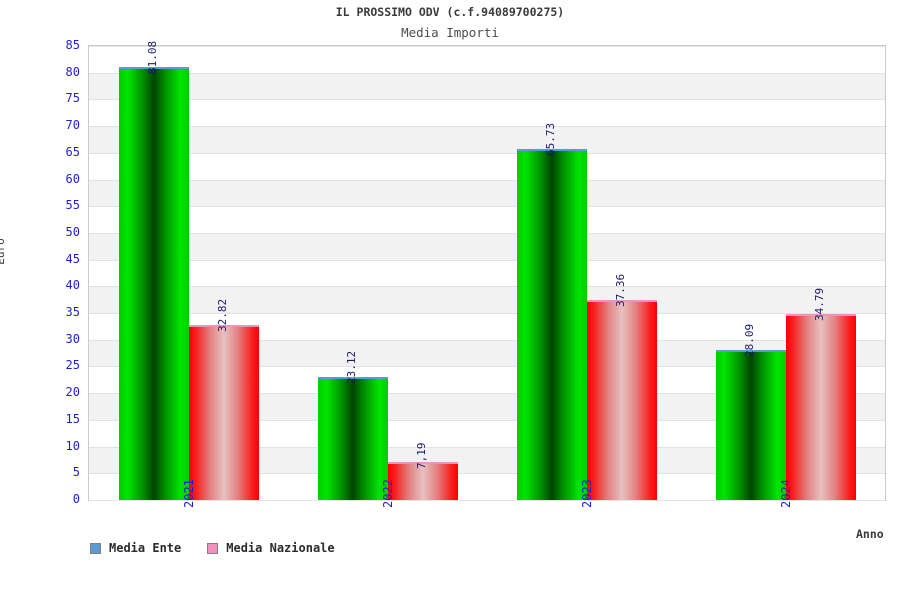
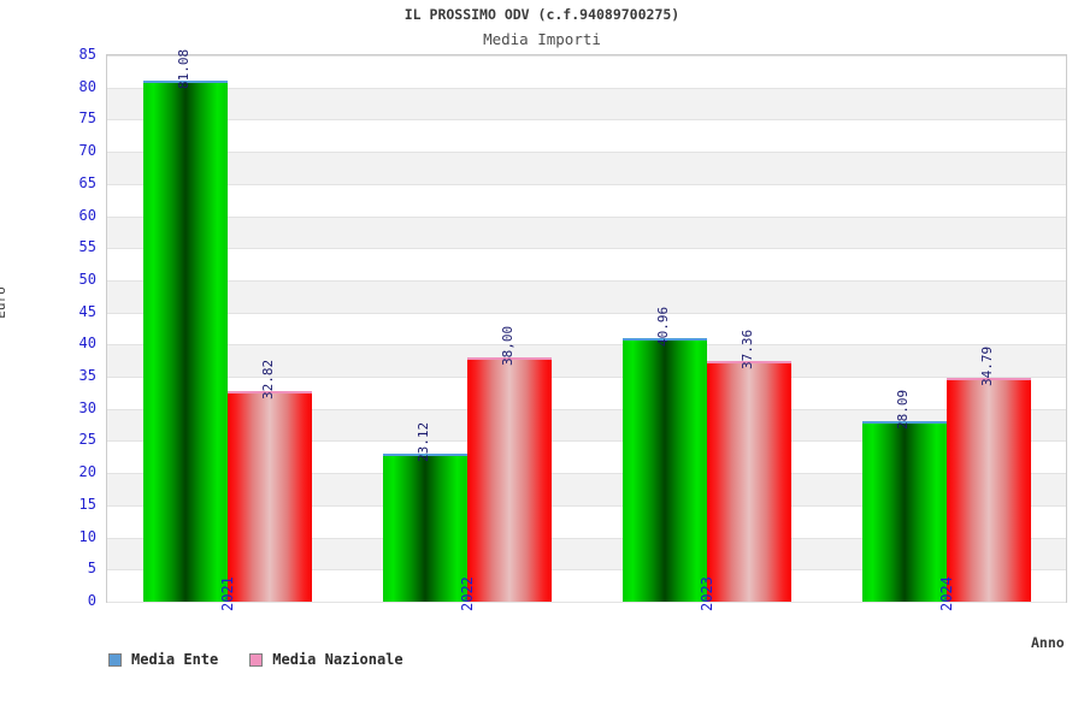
Media Nazionale/2022: 7,19 -> 38,00
Media Ente/2023: 65.73 -> 40.96
